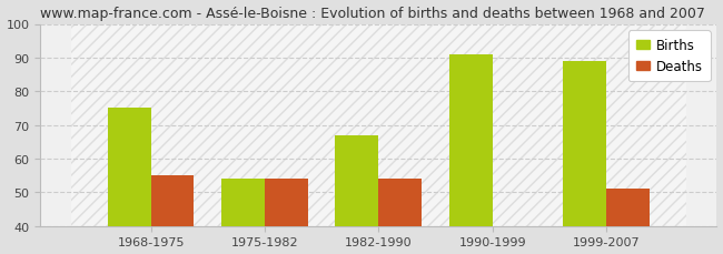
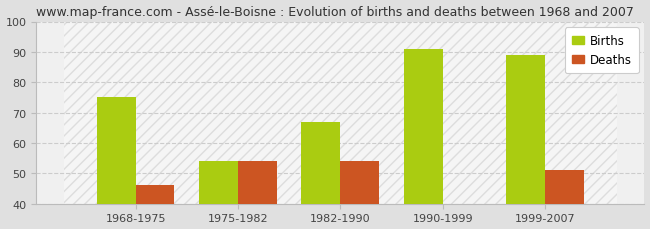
Deaths/1968-1975: 55 -> 46
